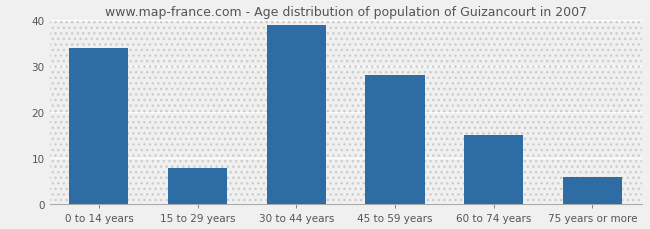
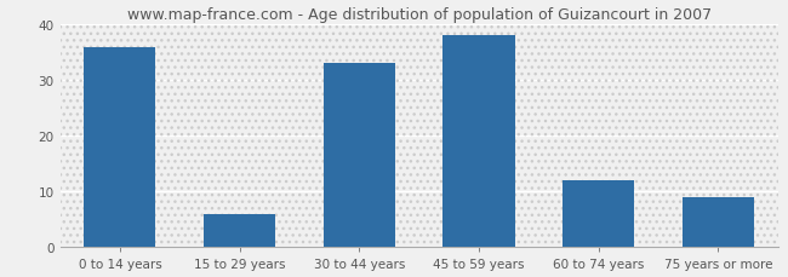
0 to 14 years: 34 -> 36
15 to 29 years: 8 -> 6
30 to 44 years: 39 -> 33
45 to 59 years: 28 -> 38
60 to 74 years: 15 -> 12
75 years or more: 6 -> 9
